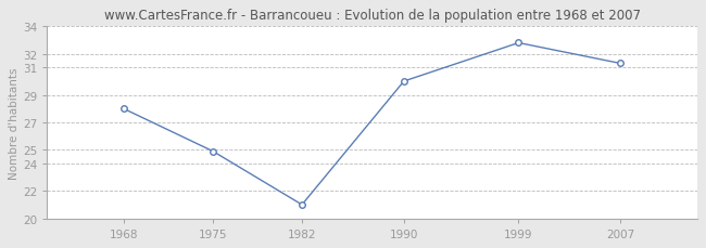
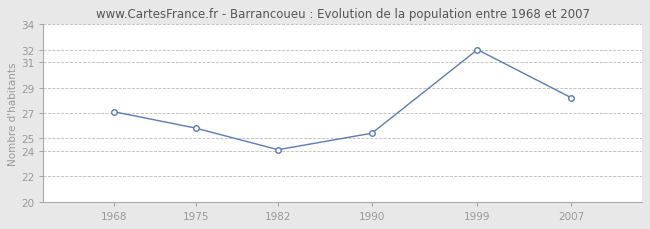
1968: 28.0 -> 27.1
1975: 24.9 -> 25.8
1982: 21.0 -> 24.1
1990: 30.0 -> 25.4
1999: 32.8 -> 32.0
2007: 31.3 -> 28.2
